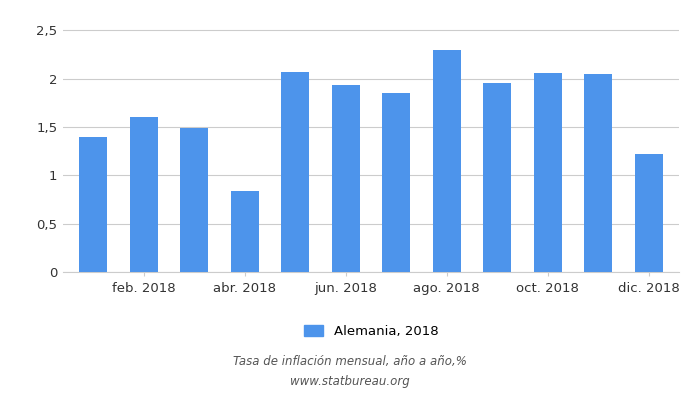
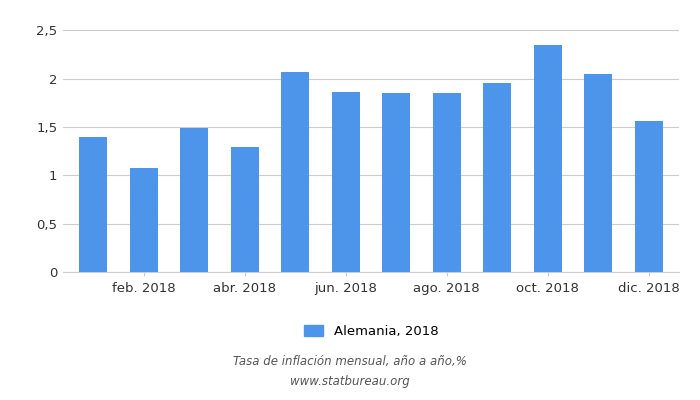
feb. 2018: 1,60 -> 1,08
abr. 2018: 0,84 -> 1,29
jun. 2018: 1,94 -> 1,86
ago. 2018: 2,30 -> 1,85
oct. 2018: 2,06 -> 2,35
dic. 2018: 1,22 -> 1,56
